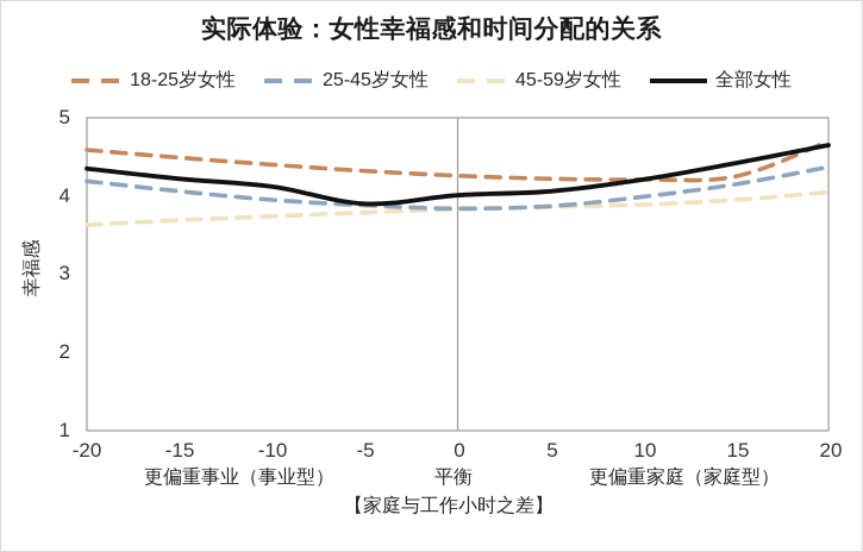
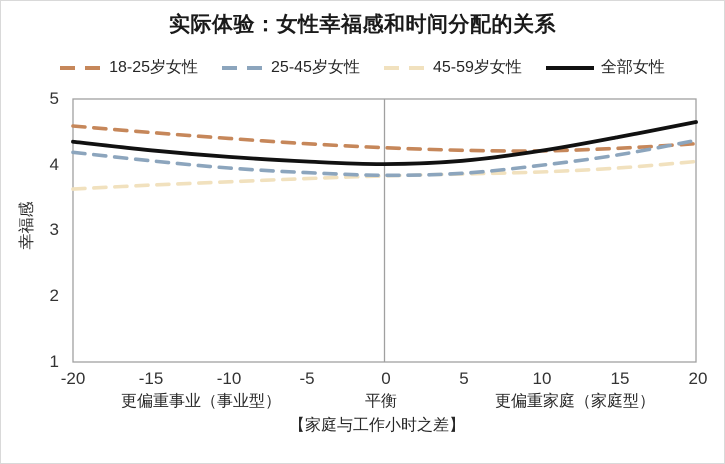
全部女性/-5: 3.9 -> 4.0
18-25岁女性/20: 4.7 -> 4.3
